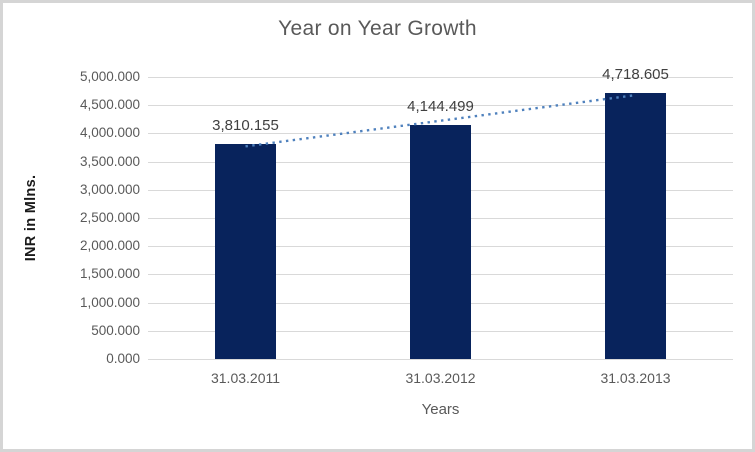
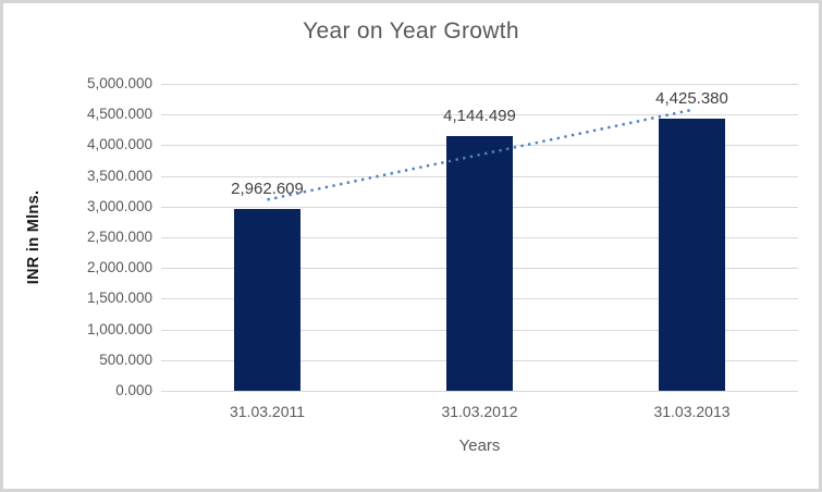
31.03.2011: 3,810.155 -> 2,962.609
31.03.2013: 4,718.605 -> 4,425.380
